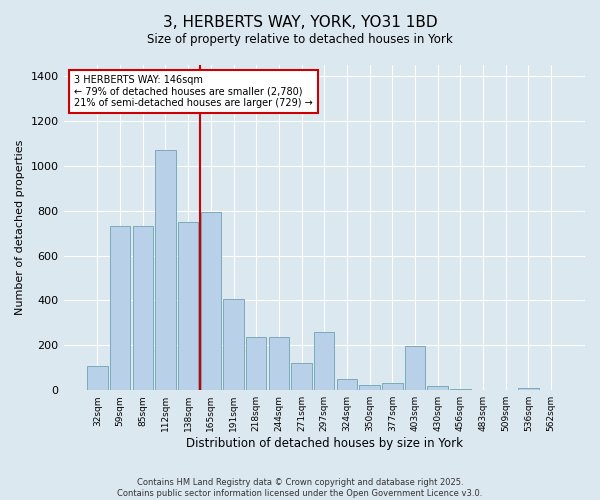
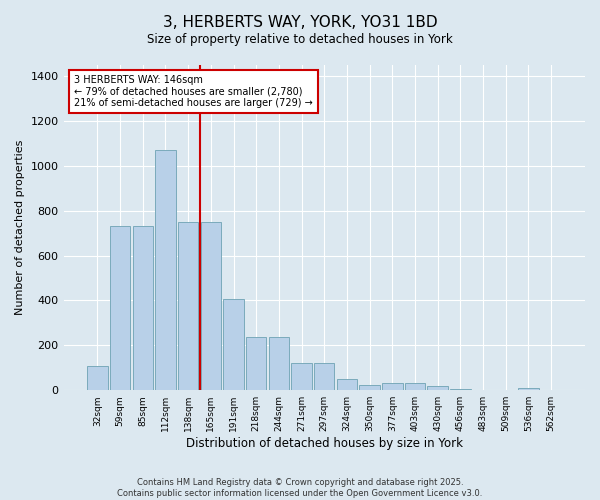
165sqm: 795 -> 750
297sqm: 260 -> 120
403sqm: 195 -> 30
